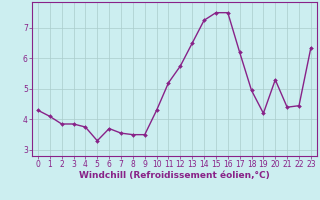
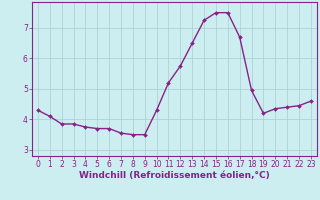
5: 3.30 -> 3.70
17: 6.20 -> 6.70
20: 5.30 -> 4.35
23: 6.35 -> 4.60
